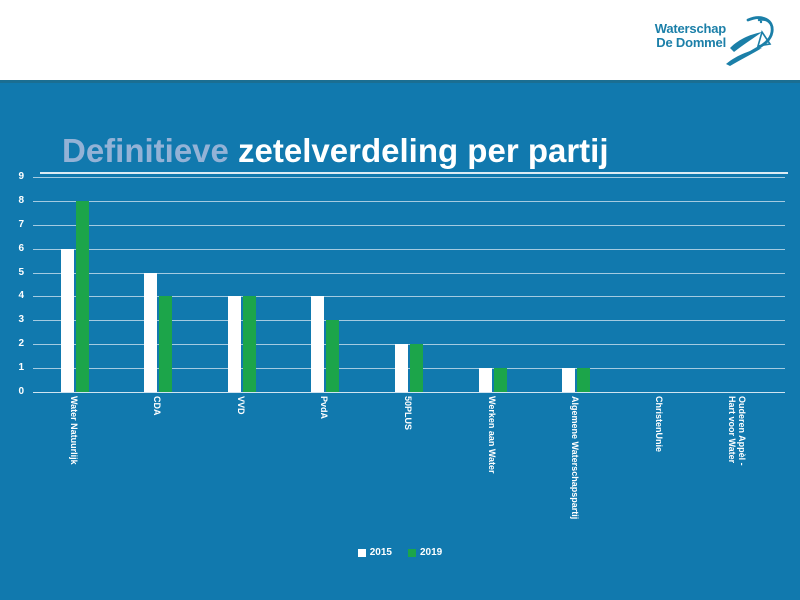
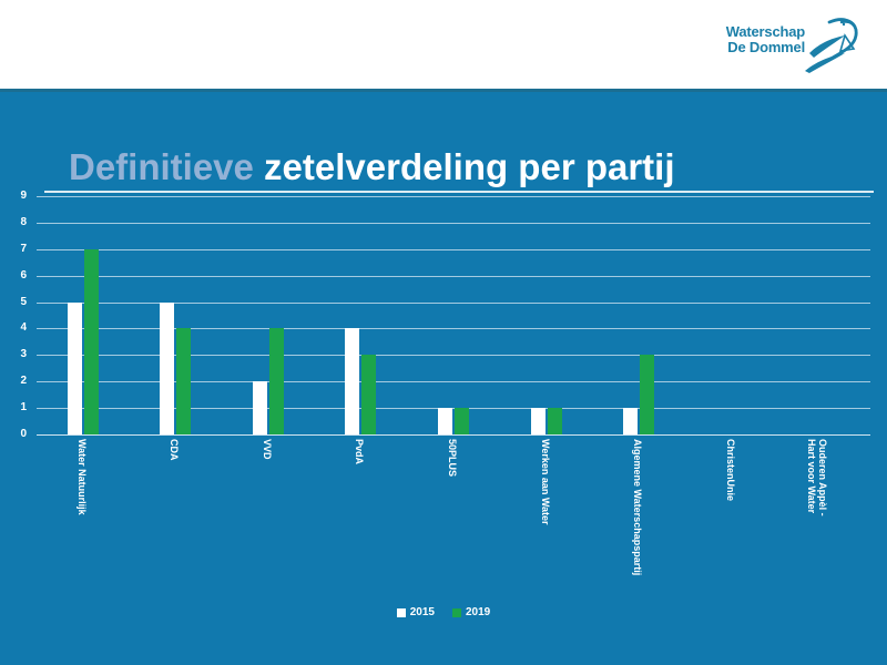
2015/Water Natuurlijk: 6 -> 5
2019/Water Natuurlijk: 8 -> 7
2015/VVD: 4 -> 2
2015/50PLUS: 2 -> 1
2019/50PLUS: 2 -> 1
2019/Algemene Waterschapspartij: 1 -> 3
